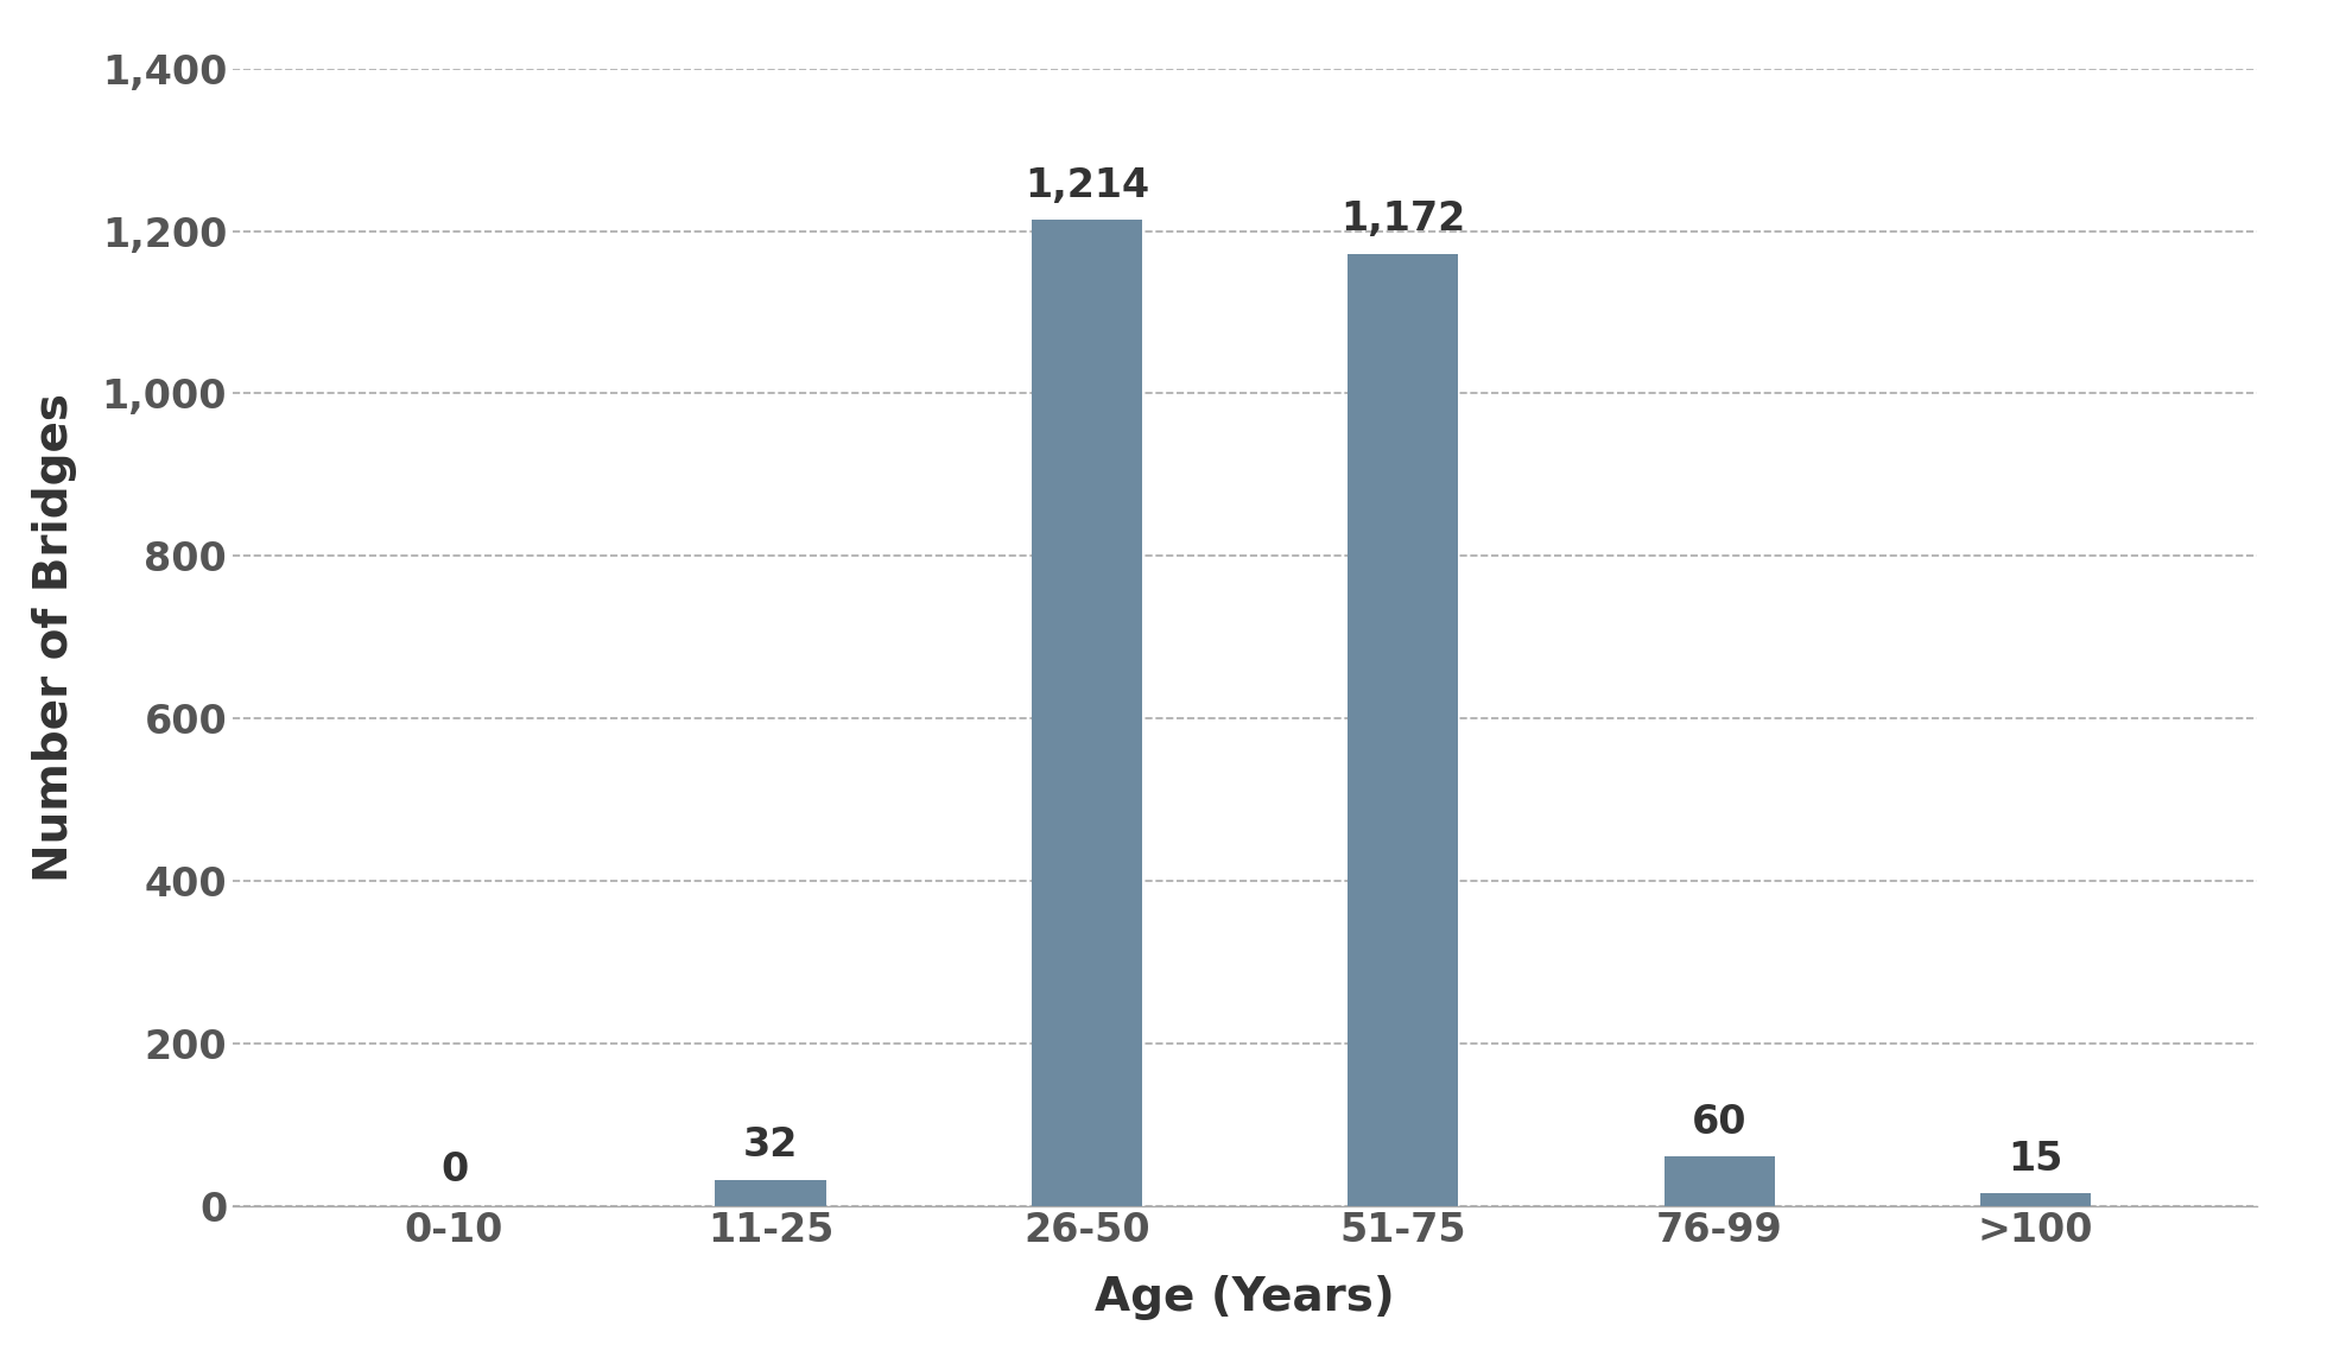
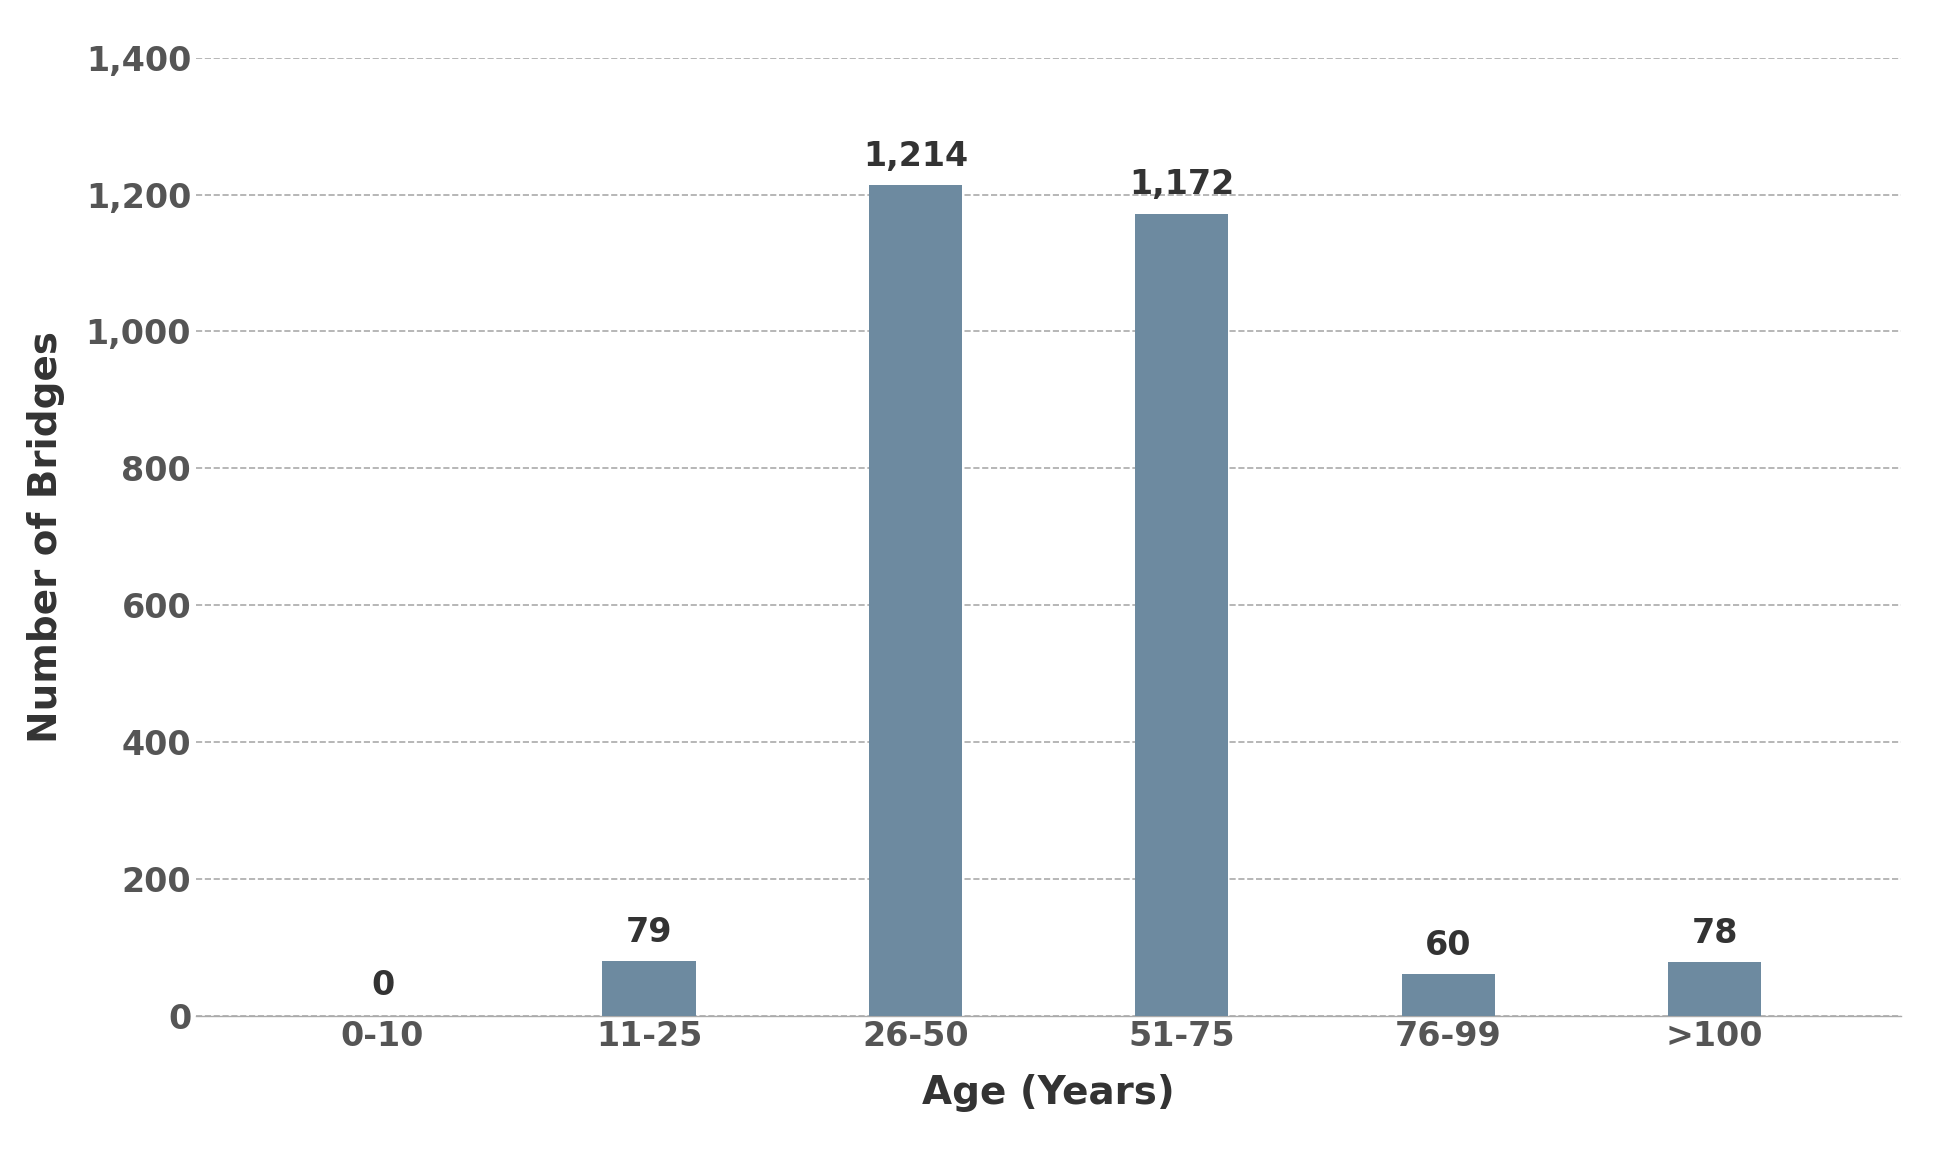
11-25: 32 -> 79
>100: 15 -> 78
